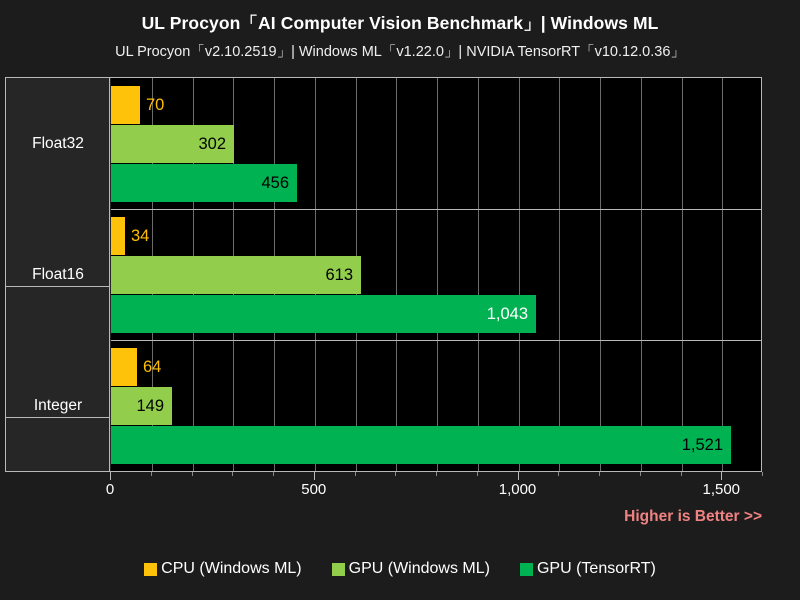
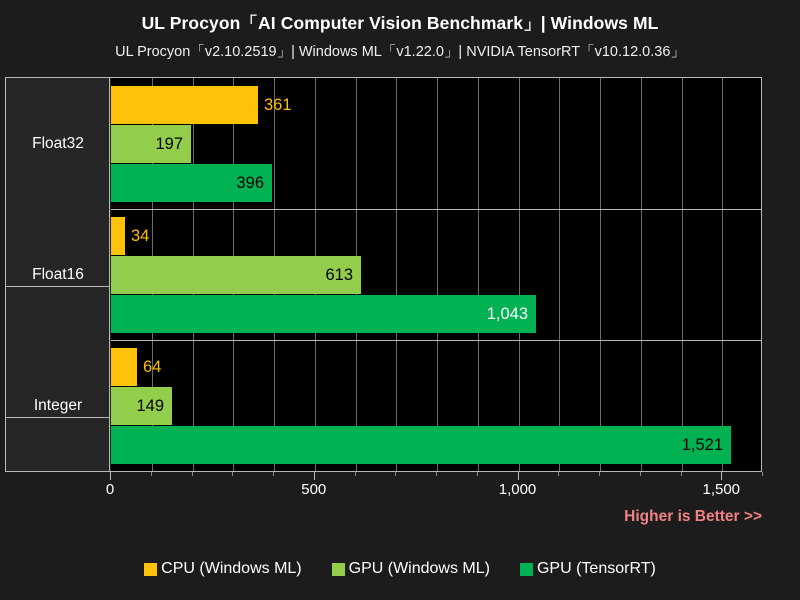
CPU (Windows ML)/Float32: 70 -> 361
GPU (Windows ML)/Float32: 302 -> 197
GPU (TensorRT)/Float32: 456 -> 396
